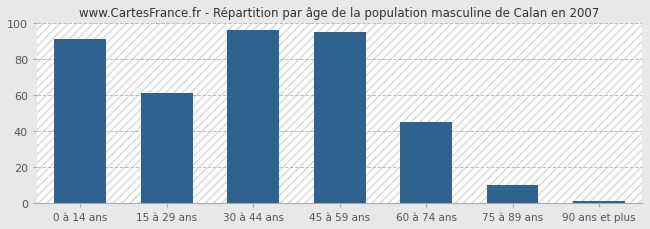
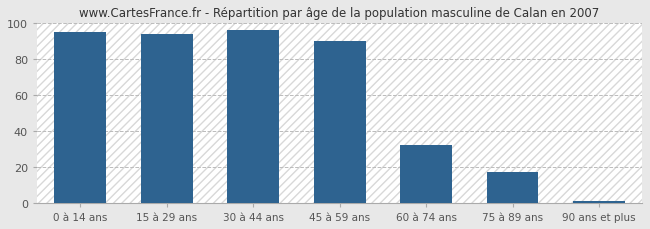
0 à 14 ans: 91 -> 95
15 à 29 ans: 61 -> 94
45 à 59 ans: 95 -> 90
60 à 74 ans: 45 -> 32
75 à 89 ans: 10 -> 17
